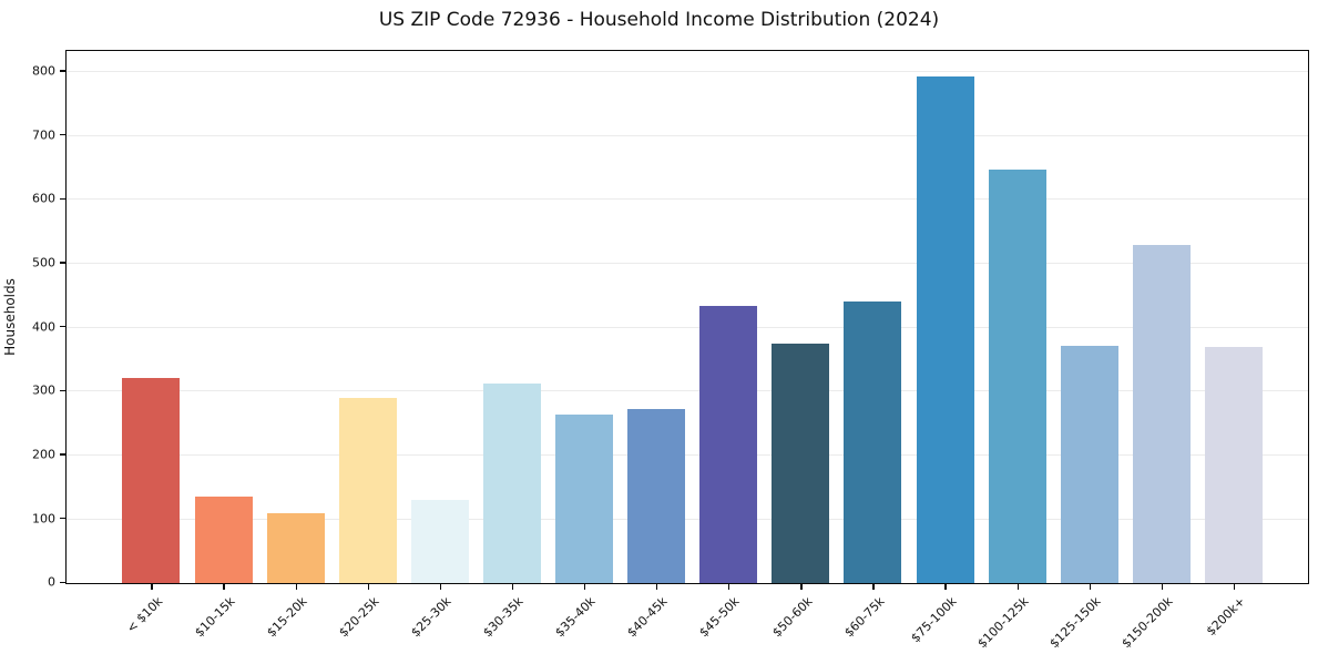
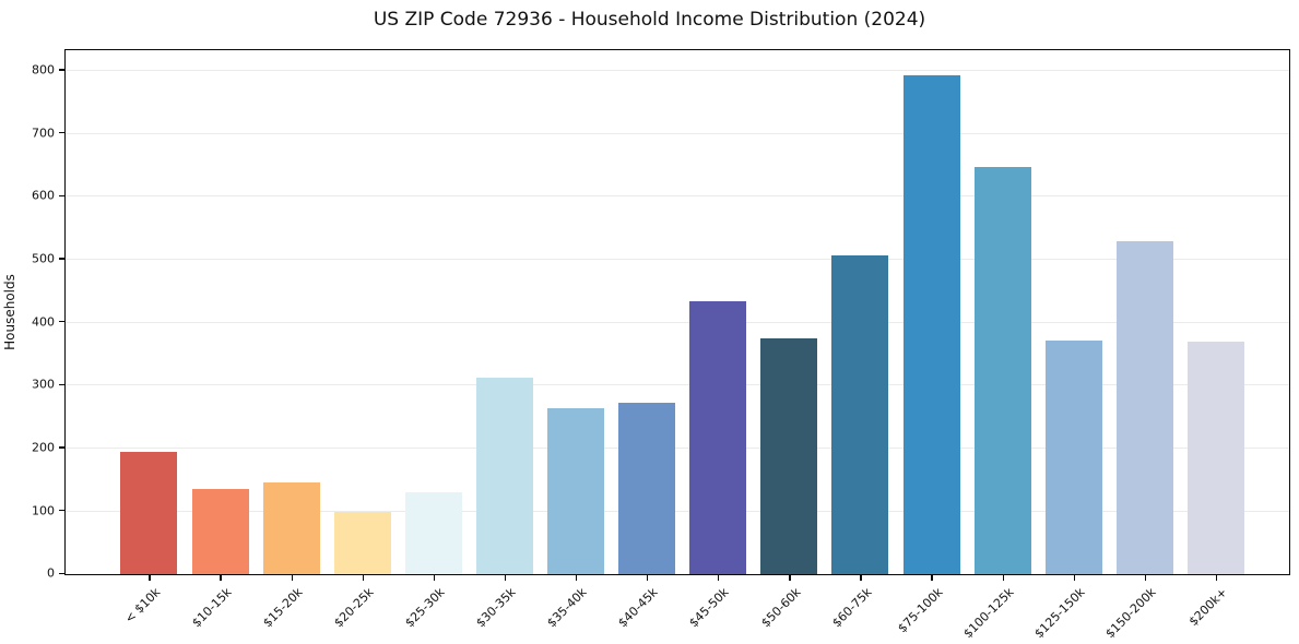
< $10k: 320 -> 200
$15-20k: 110 -> 140
$20-25k: 290 -> 100
$60-75k: 440 -> 510
